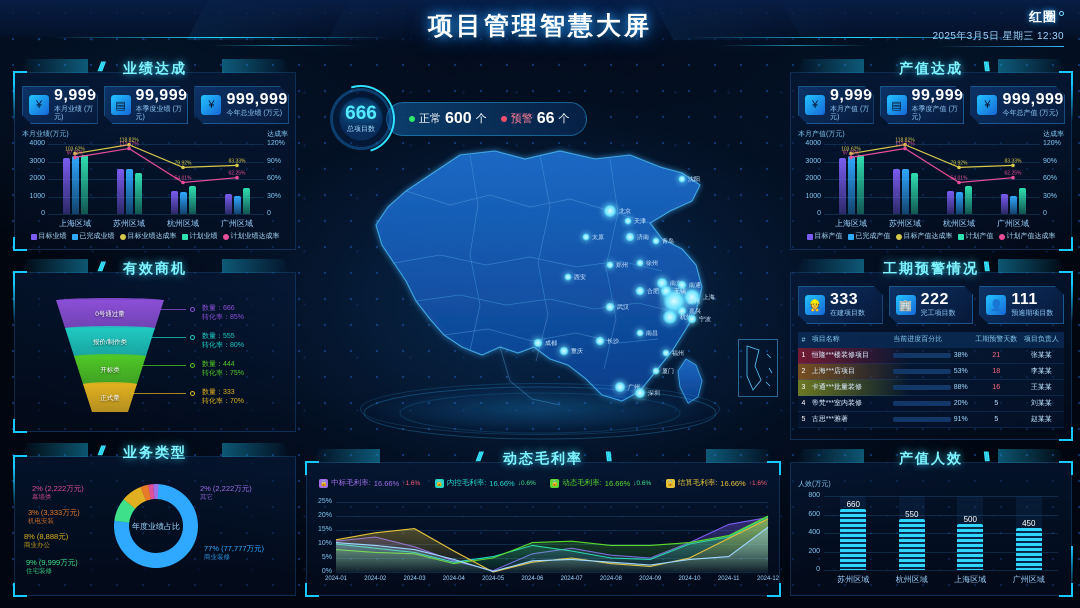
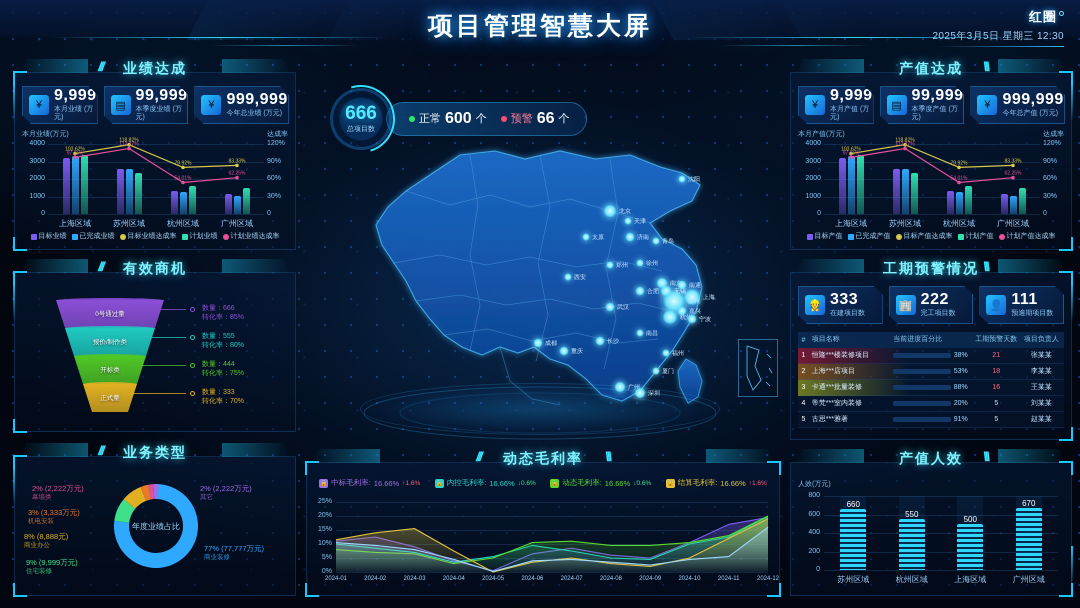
产值人效/广州区域: 450 -> 670
